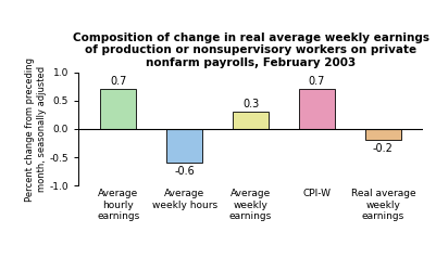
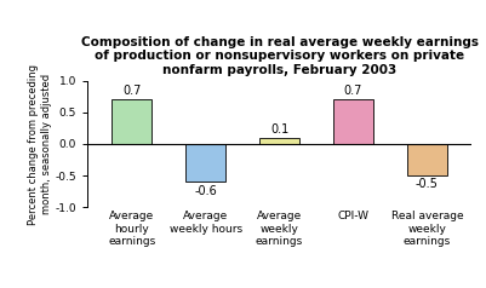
Average weekly earnings: 0.3 -> 0.1
Real average weekly earnings: -0.2 -> -0.5
